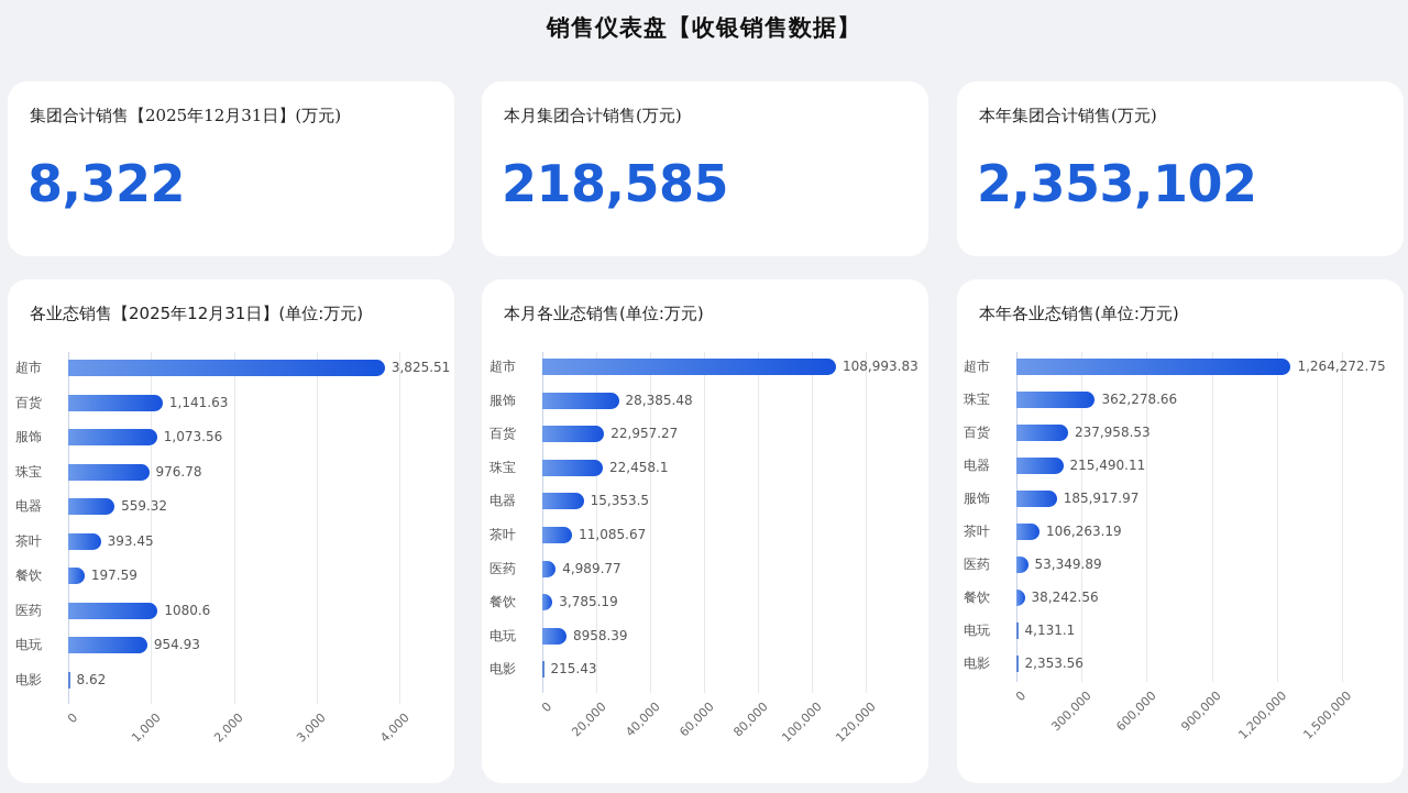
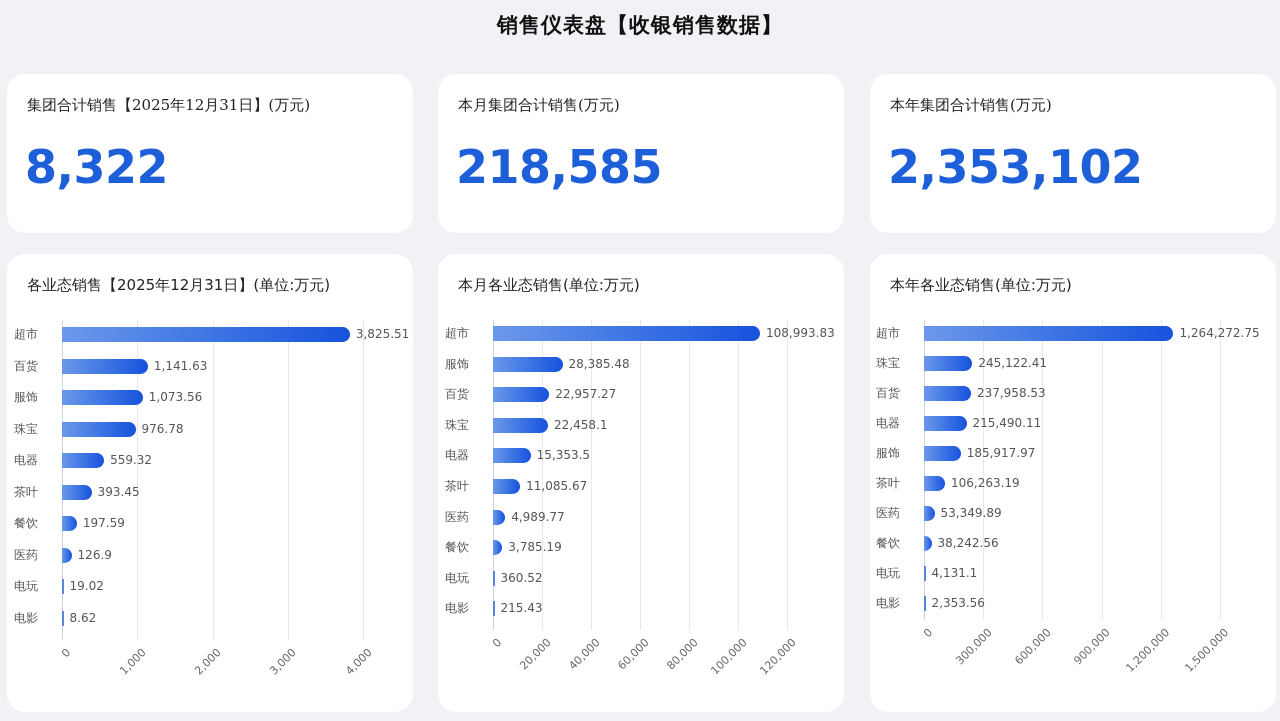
各业态销售【2025年12月31日】(单位:万元)/医药: 1080.6 -> 126.9
各业态销售【2025年12月31日】(单位:万元)/电玩: 954.93 -> 19.02
本月各业态销售(单位:万元)/电玩: 8958.39 -> 360.52
本年各业态销售(单位:万元)/珠宝: 362,278.66 -> 245,122.41
